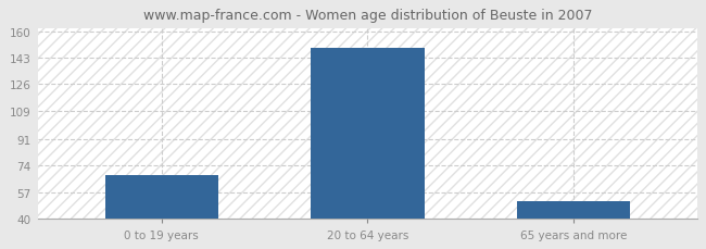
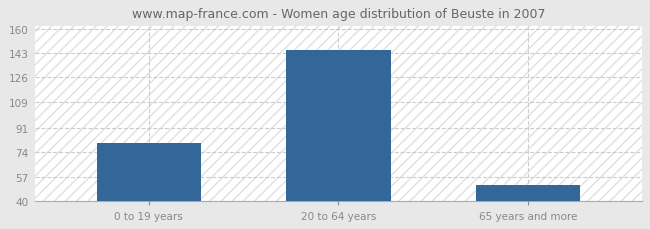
0 to 19 years: 68 -> 80
20 to 64 years: 149 -> 145
